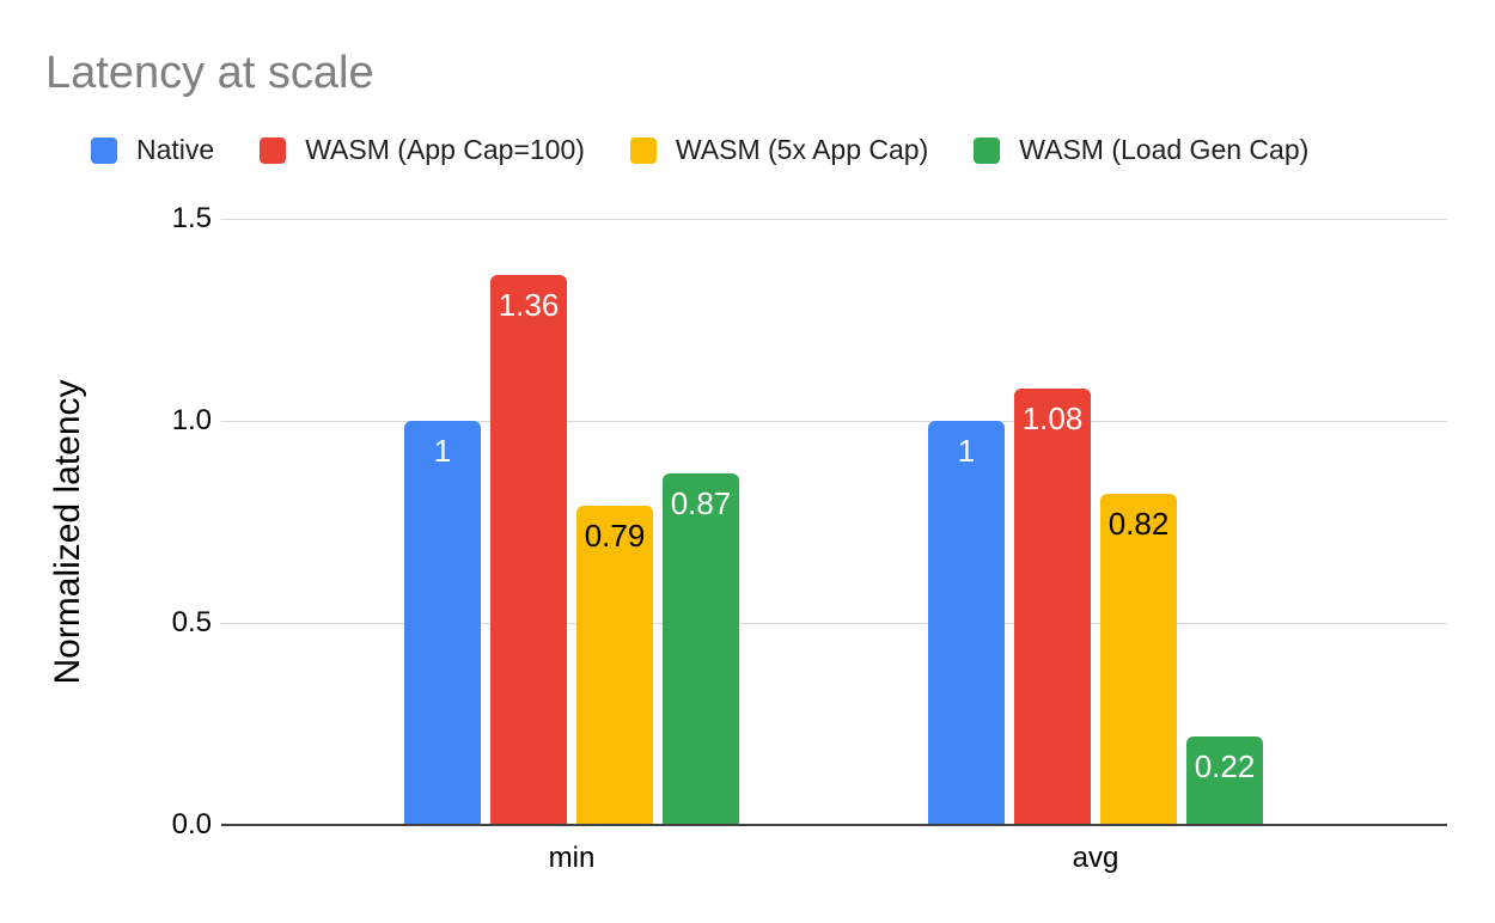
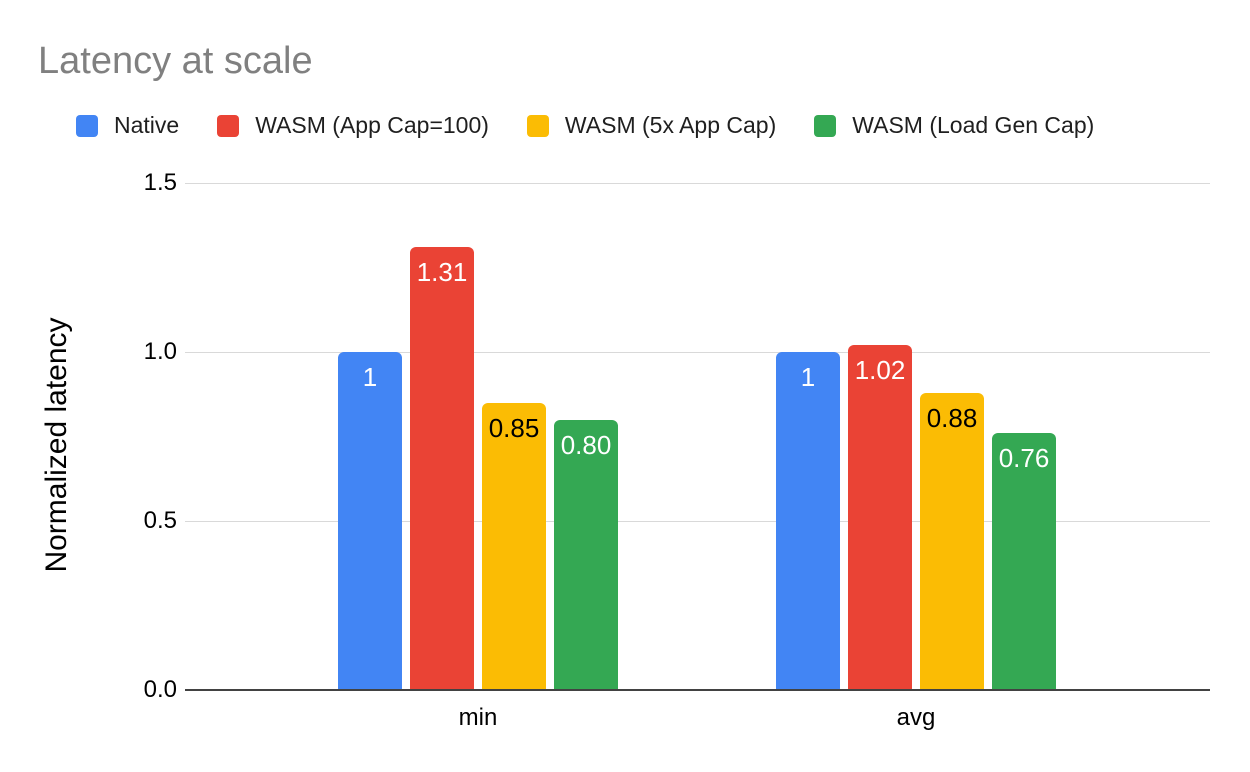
WASM (App Cap=100)/min: 1.36 -> 1.31
WASM (5x App Cap)/min: 0.79 -> 0.85
WASM (Load Gen Cap)/min: 0.87 -> 0.80
WASM (App Cap=100)/avg: 1.08 -> 1.02
WASM (5x App Cap)/avg: 0.82 -> 0.88
WASM (Load Gen Cap)/avg: 0.22 -> 0.76
